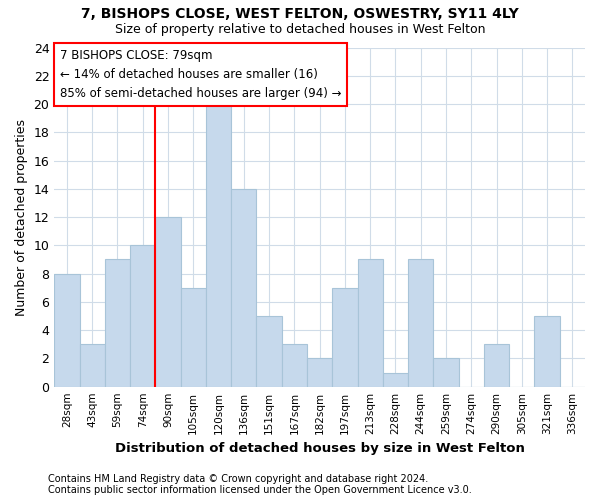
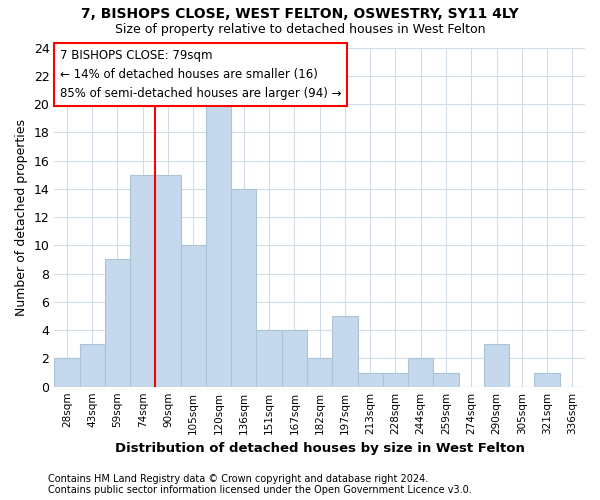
28sqm: 8 -> 2
74sqm: 10 -> 15
90sqm: 12 -> 15
105sqm: 7 -> 10
151sqm: 5 -> 4
167sqm: 3 -> 4
197sqm: 7 -> 5
213sqm: 9 -> 1
244sqm: 9 -> 2
259sqm: 2 -> 1
321sqm: 5 -> 1
